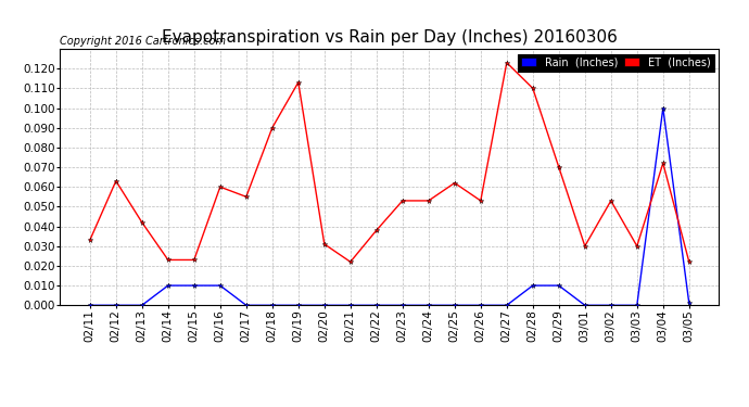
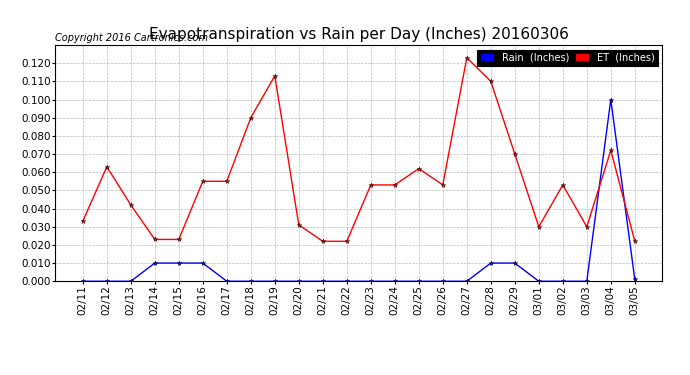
ET (Inches)/02/16: 0.060 -> 0.055
ET (Inches)/02/22: 0.038 -> 0.022
